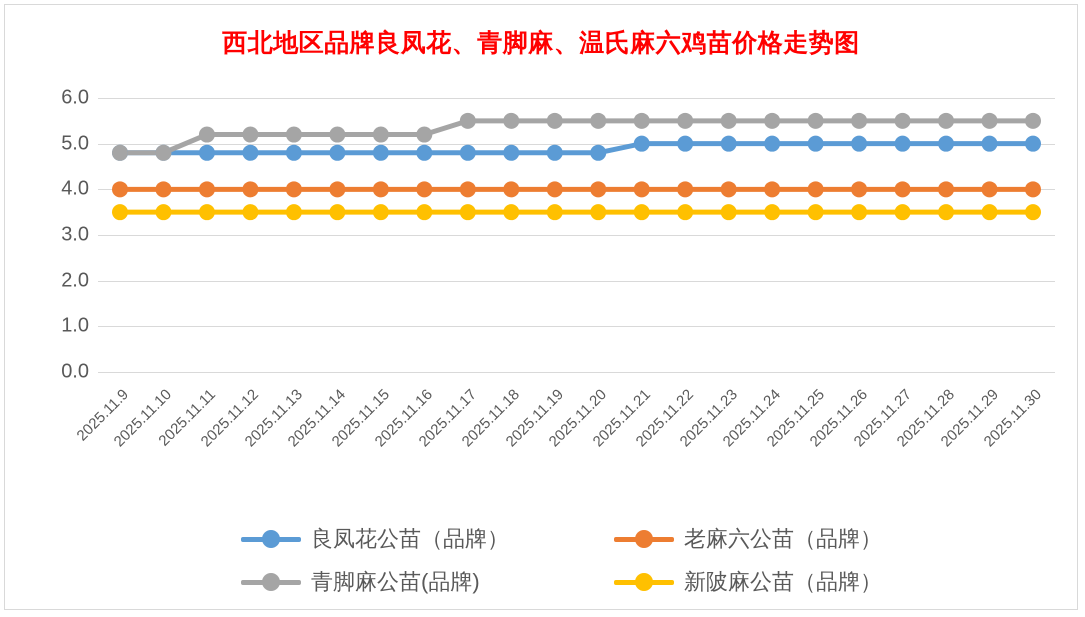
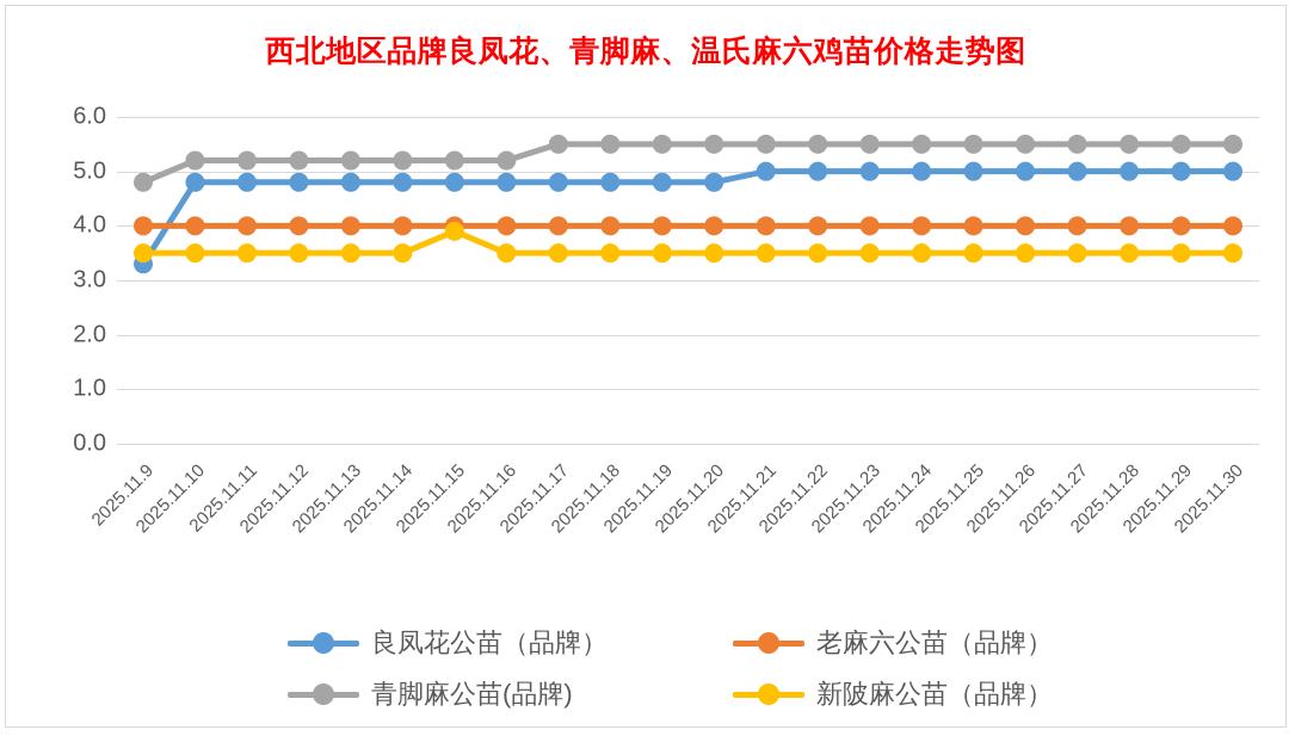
良凤花公苗（品牌）/2025.11.9: 4.8 -> 3.3
青脚麻公苗(品牌)/2025.11.10: 4.8 -> 5.2
新陂麻公苗（品牌）/2025.11.15: 3.5 -> 3.9
